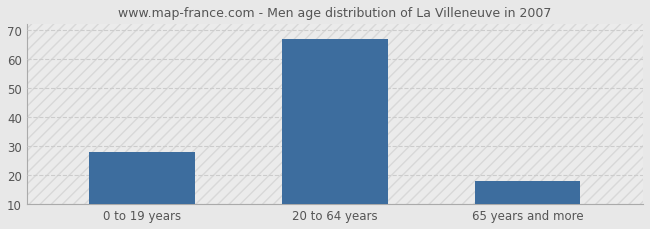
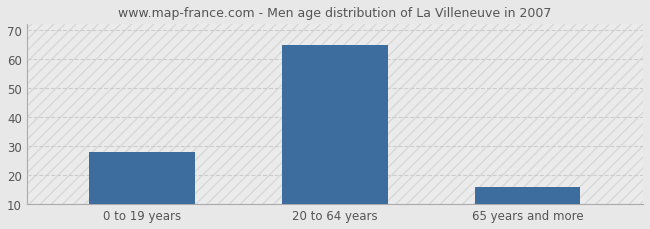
20 to 64 years: 67 -> 65
65 years and more: 18 -> 16
